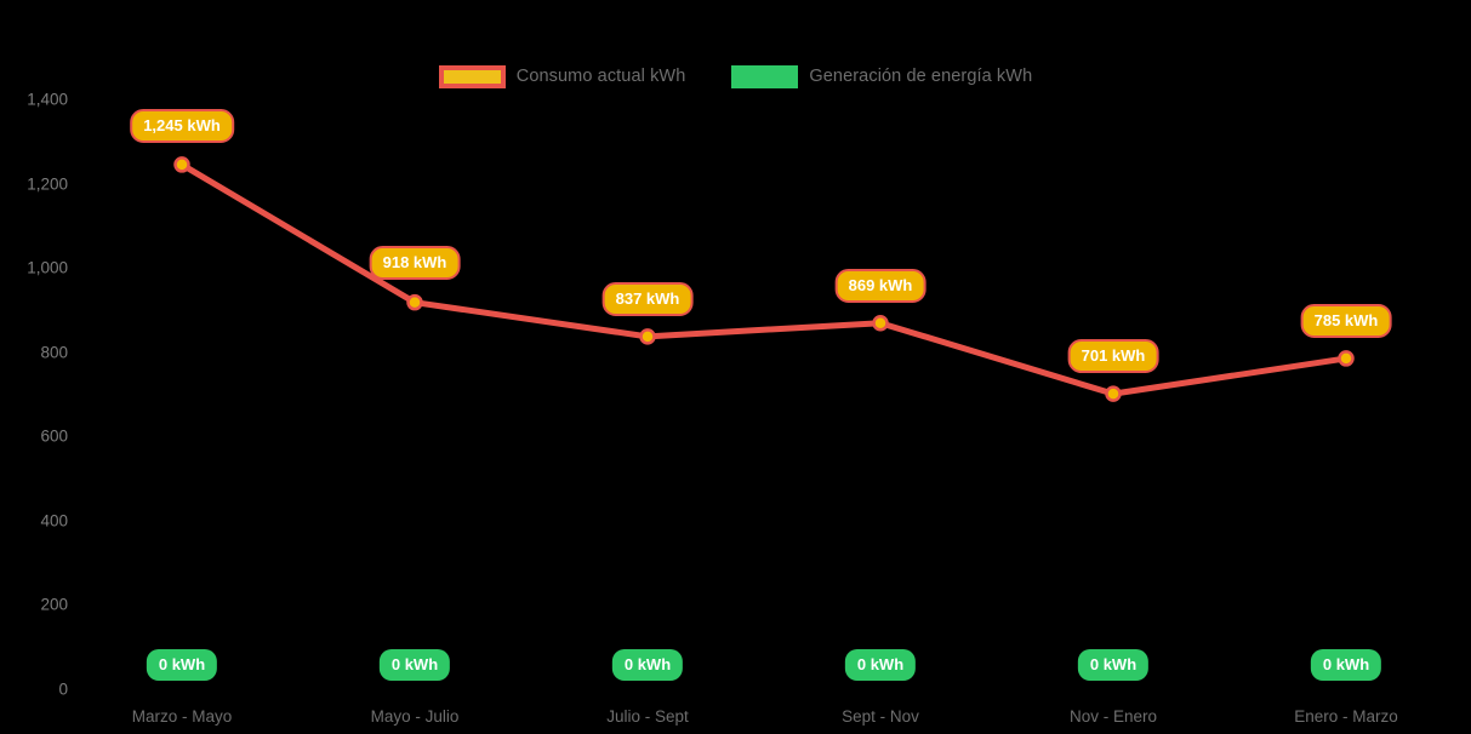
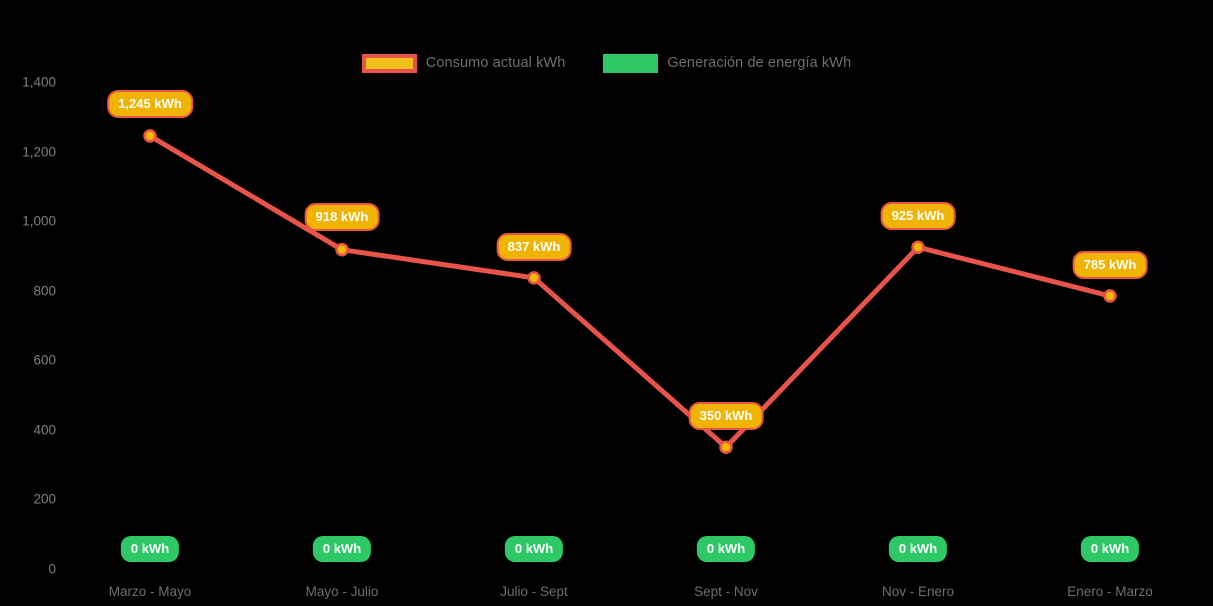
Consumo actual kWh/Sept - Nov: 869 -> 350
Consumo actual kWh/Nov - Enero: 701 -> 925
